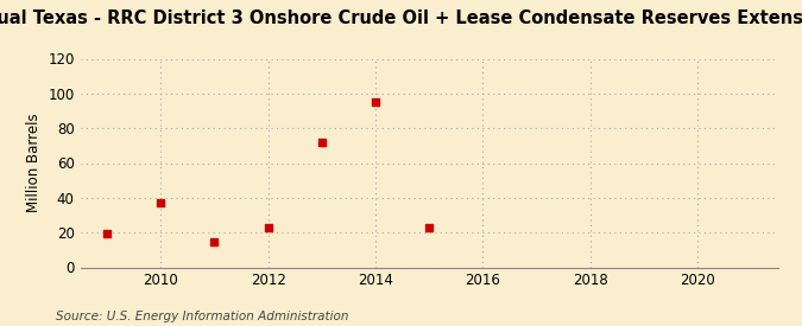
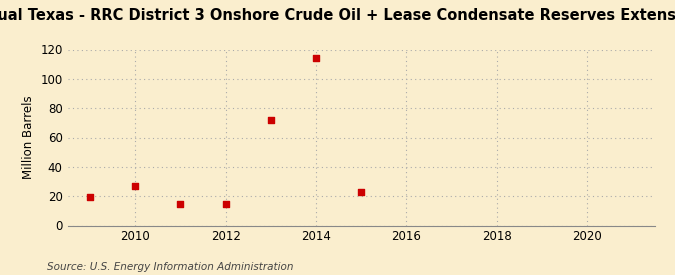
2010: 37 -> 27
2012: 23 -> 15
2014: 95 -> 114
